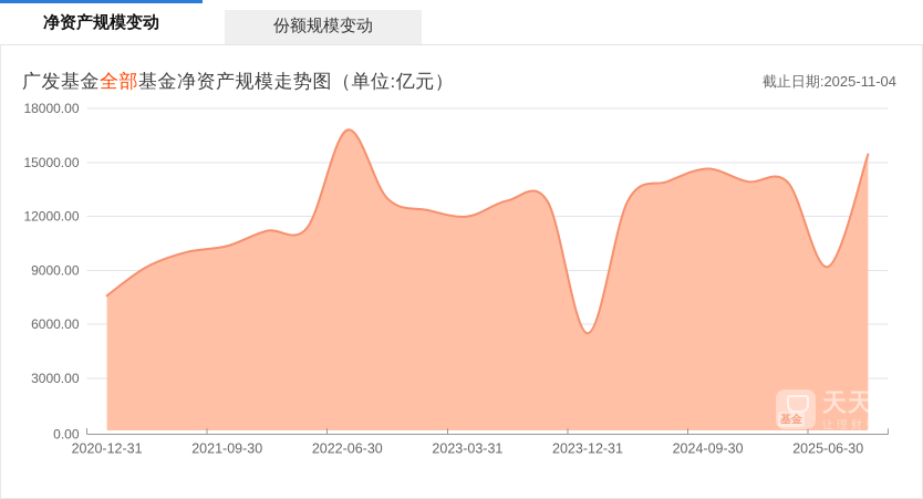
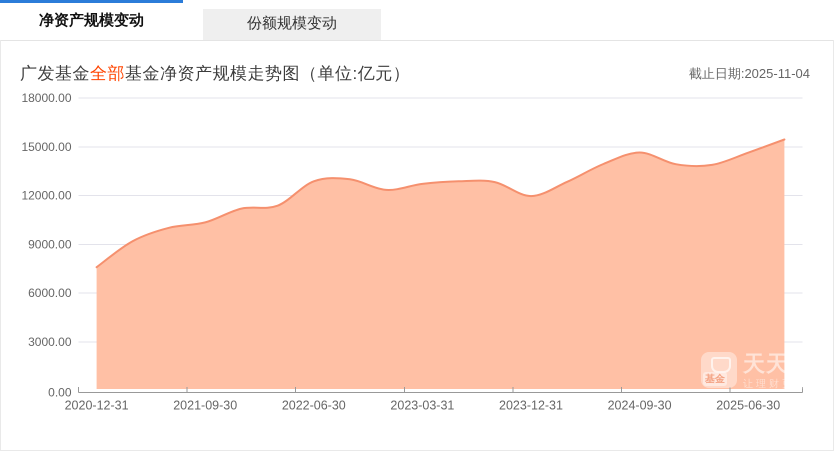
2022-06-30: 16800 -> 12900
2023-03-31: 12000 -> 12700
2023-12-31: 5500 -> 12000
2025-06-30: 9200 -> 14600
